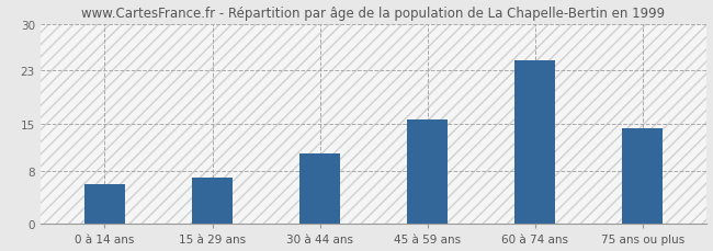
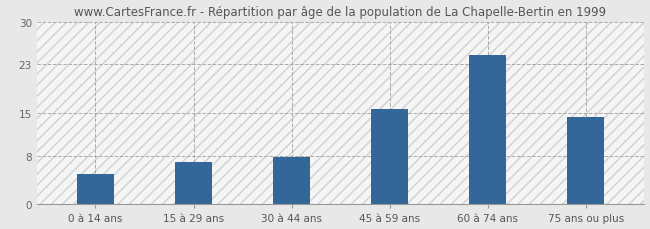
0 à 14 ans: 6.0 -> 5.0
30 à 44 ans: 10.6 -> 7.8
